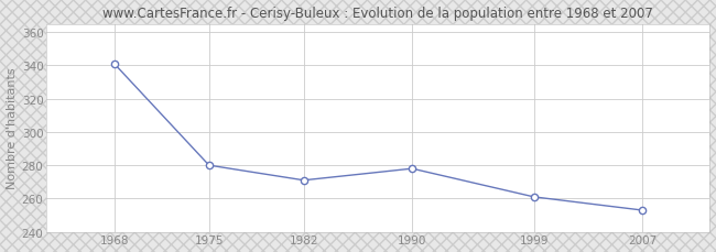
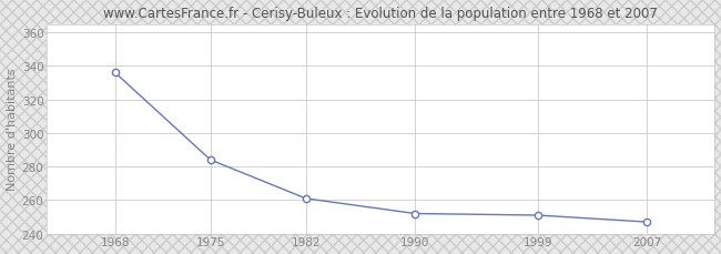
1968: 341 -> 336
1975: 280 -> 284
1982: 271 -> 261
1990: 278 -> 252
1999: 261 -> 251
2007: 253 -> 247
